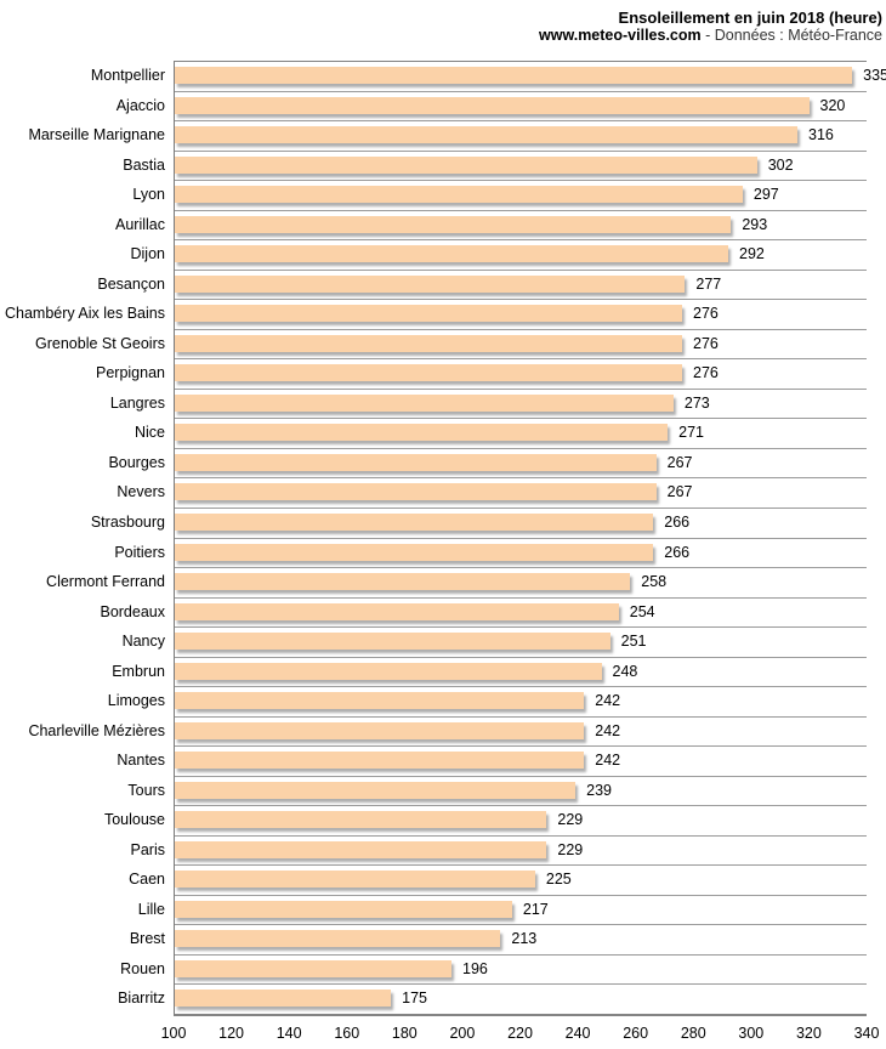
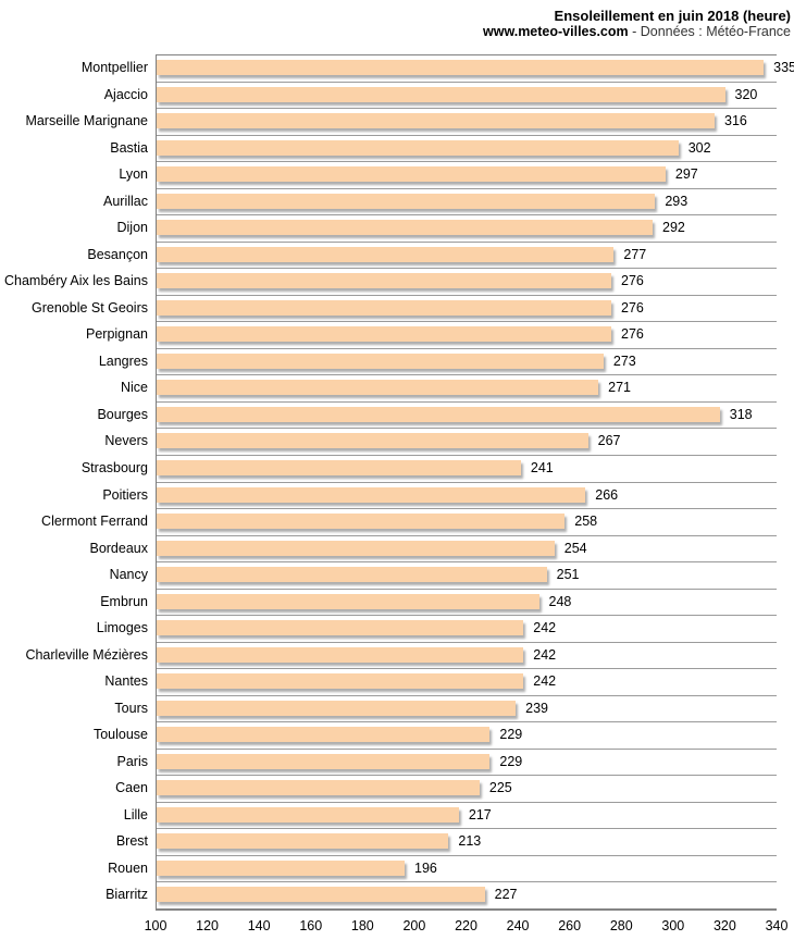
Bourges: 267 -> 318
Strasbourg: 266 -> 241
Biarritz: 175 -> 227
